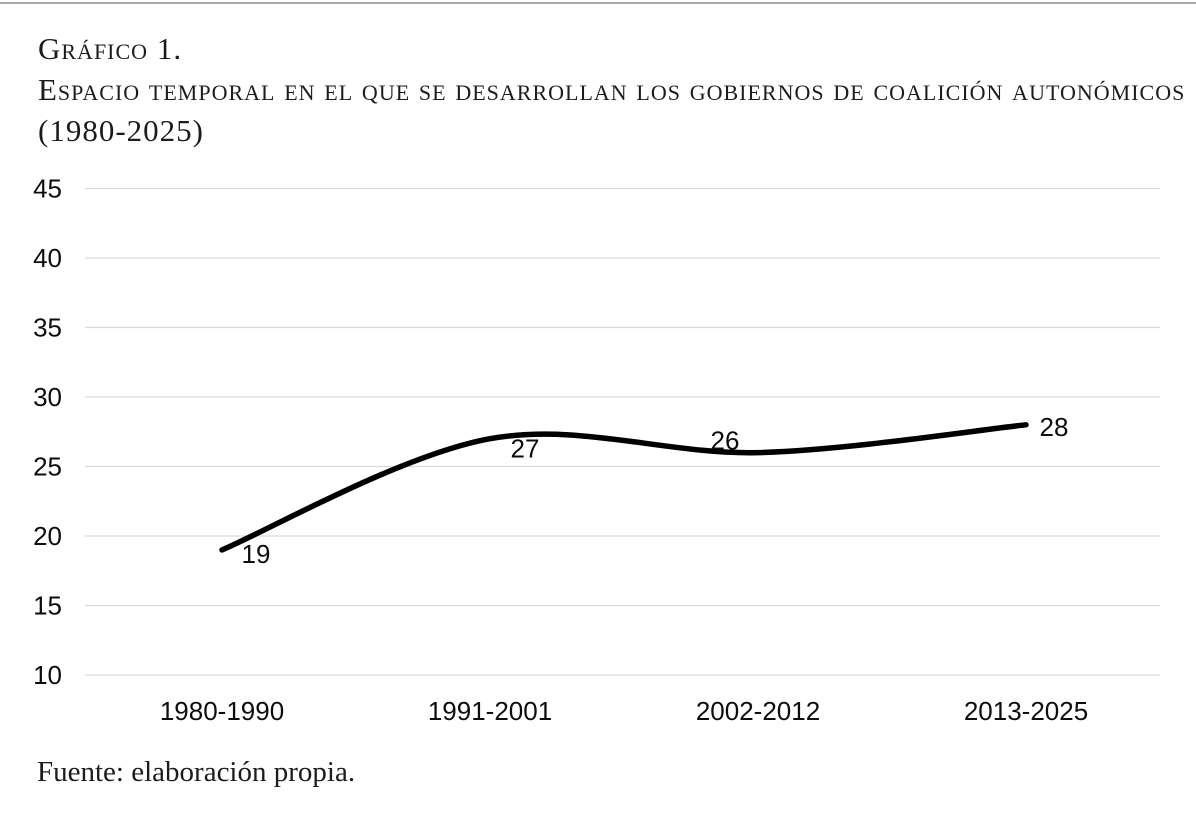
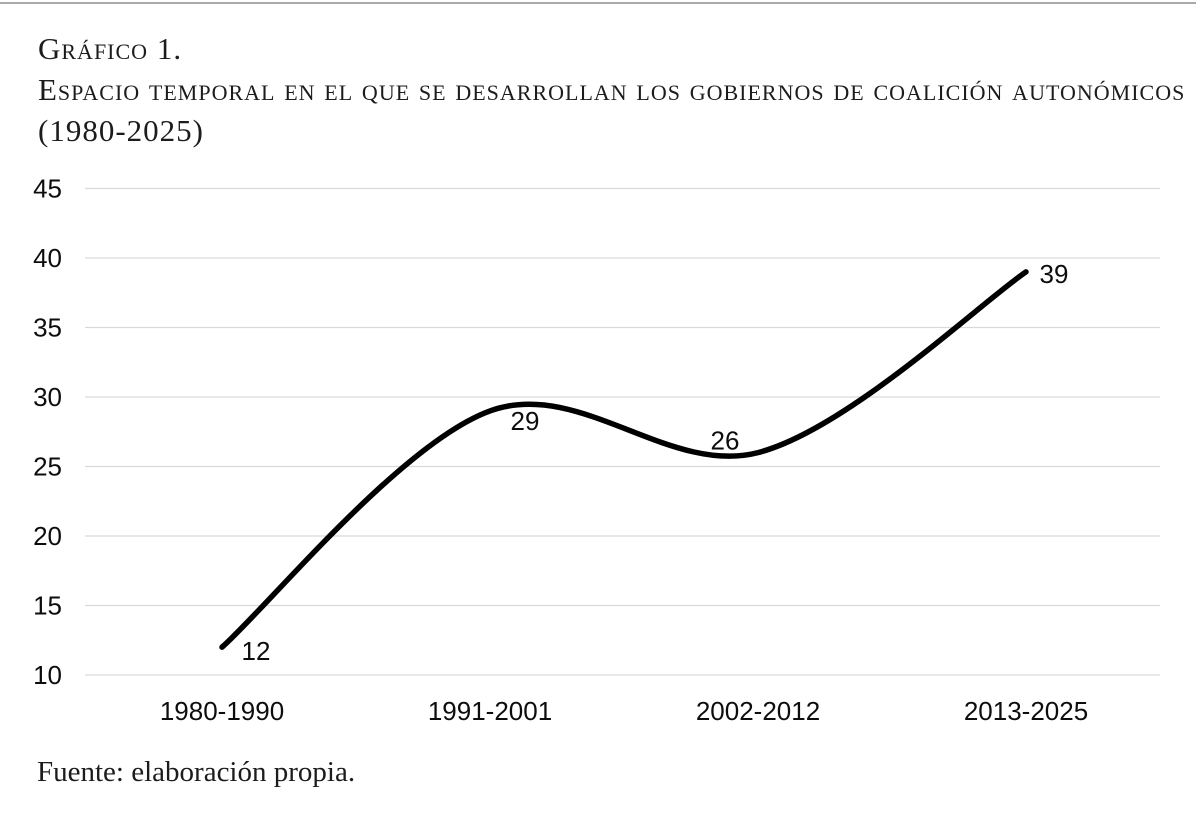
1980-1990: 19 -> 12
1991-2001: 27 -> 29
2013-2025: 28 -> 39
